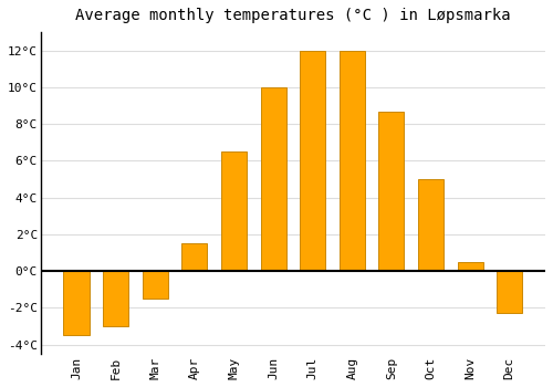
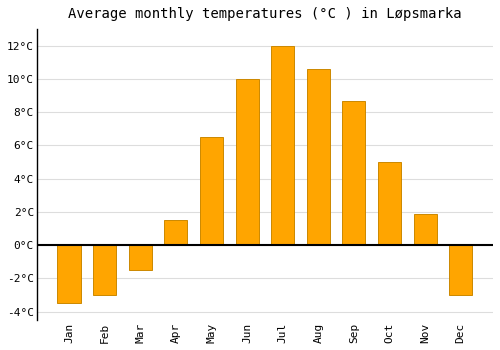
Aug: 12.0°C -> 10.6°C
Nov: 0.5°C -> 1.9°C
Dec: -2.3°C -> -3.0°C
